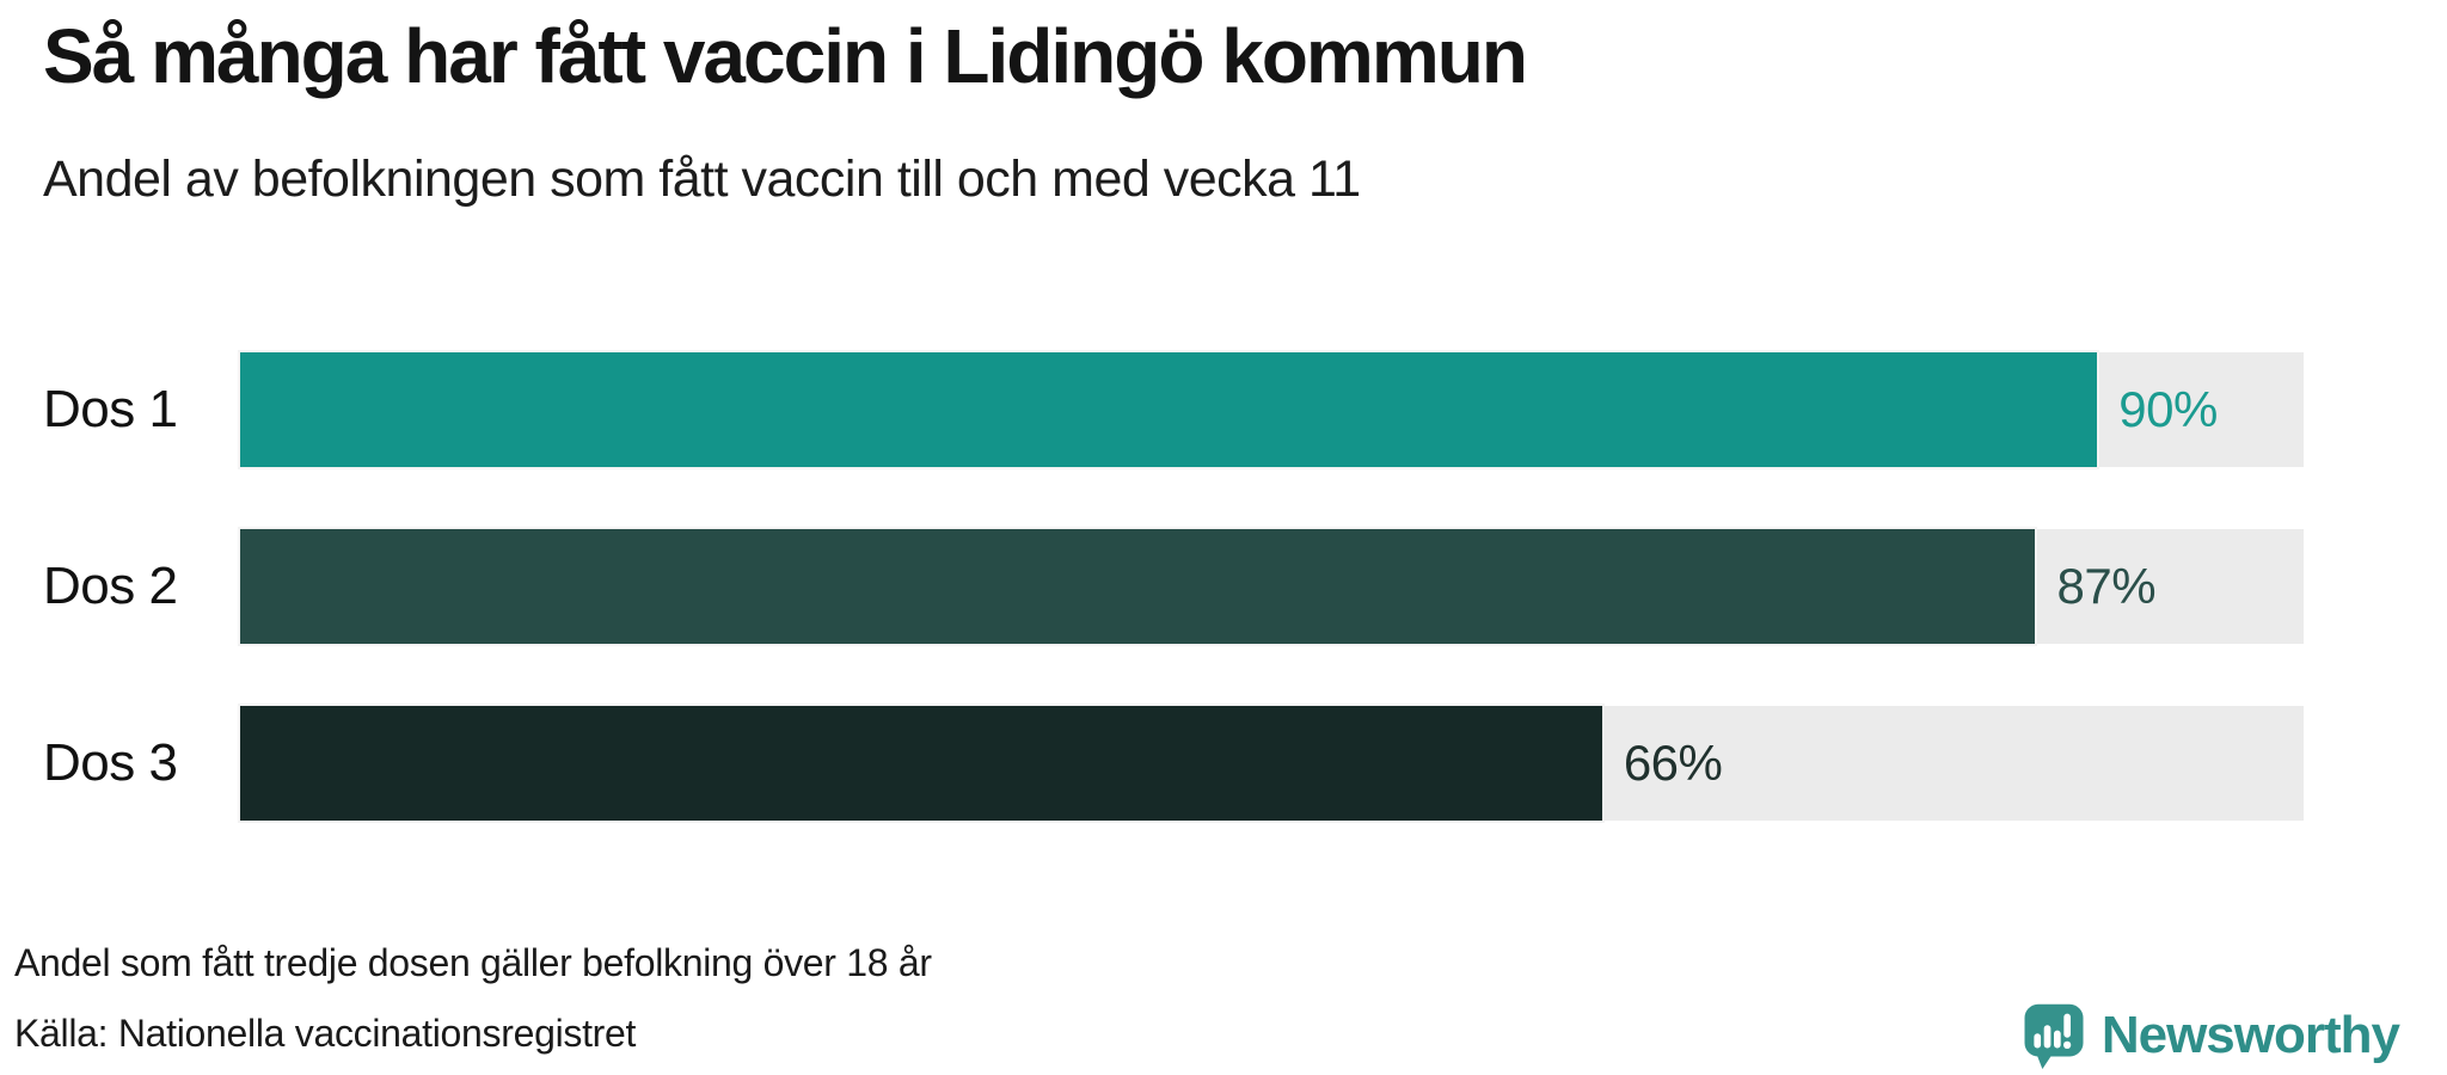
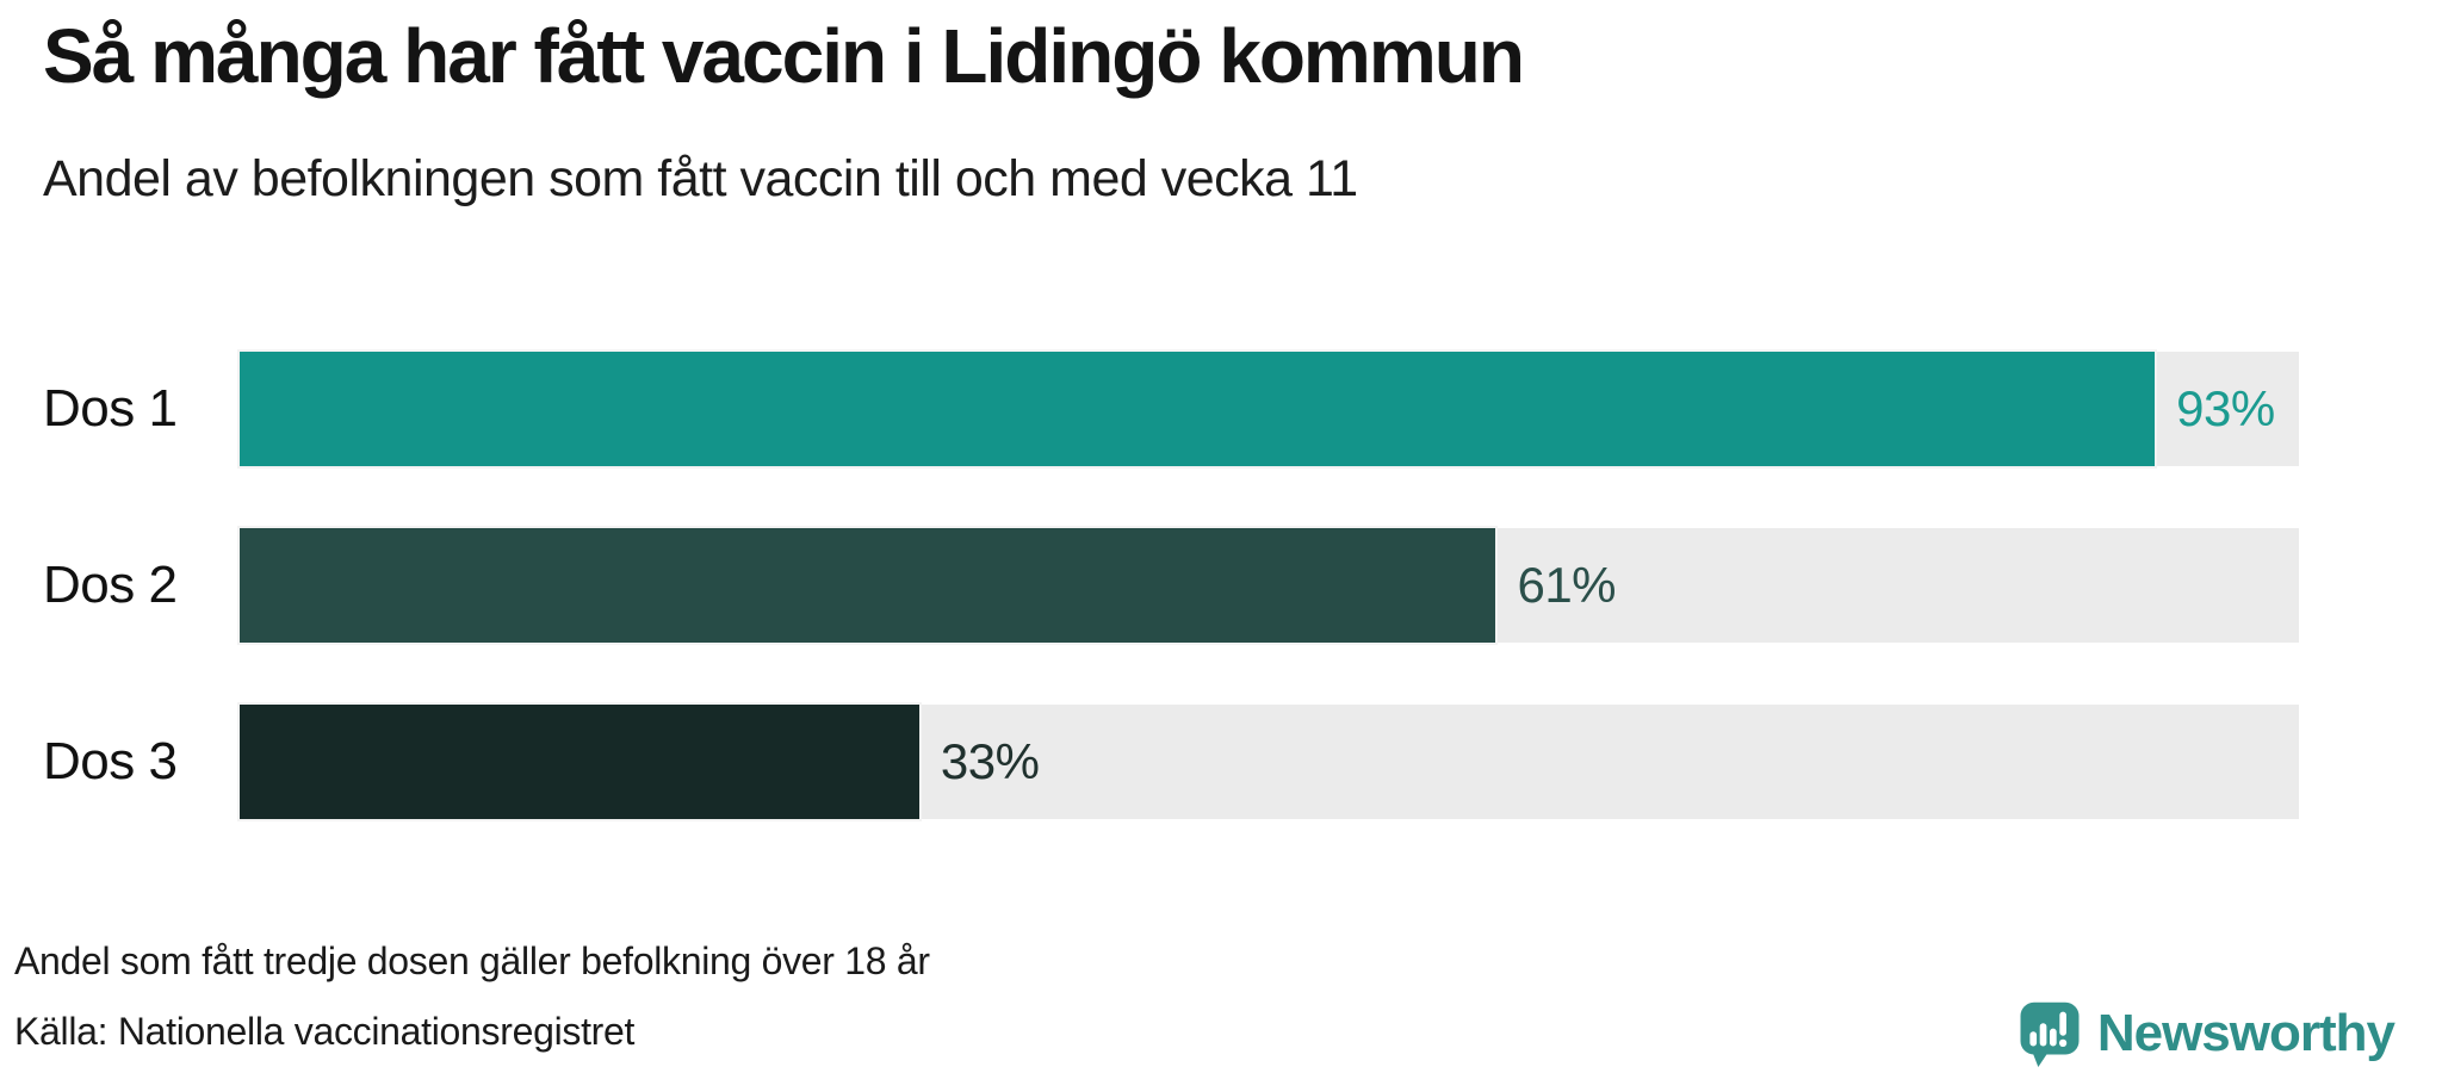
Dos 1: 90% -> 93%
Dos 2: 87% -> 61%
Dos 3: 66% -> 33%
